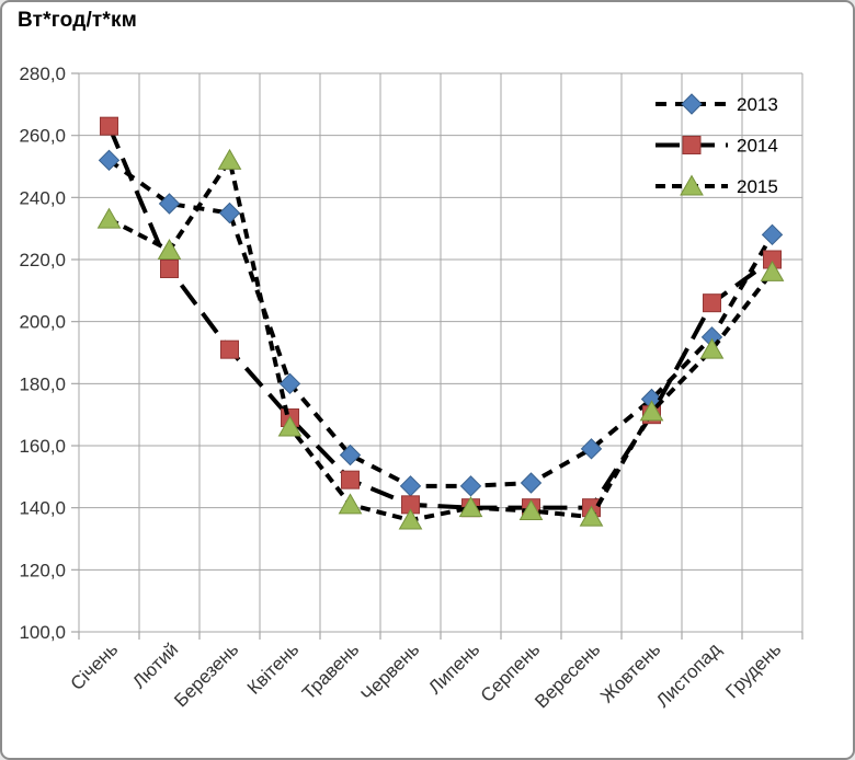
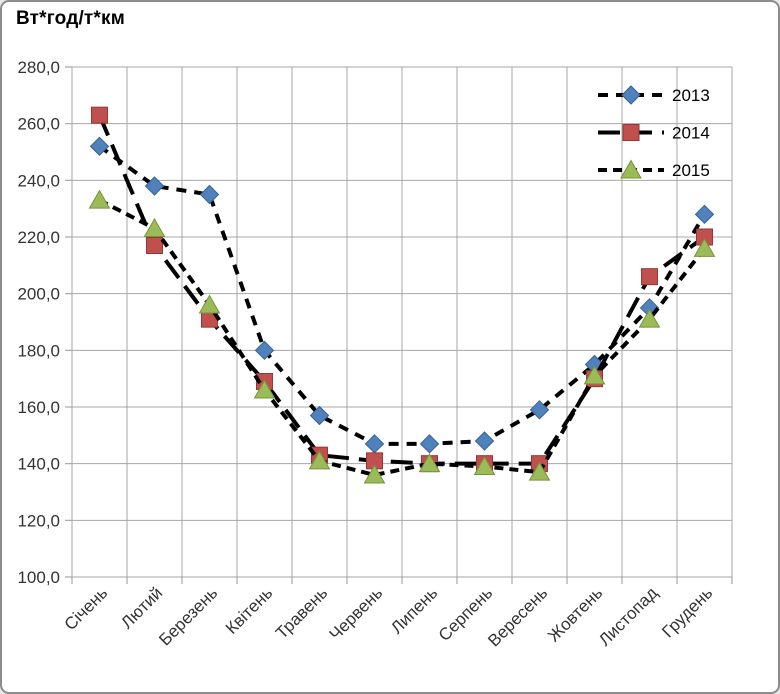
2015/Березень: 252 -> 196
2014/Травень: 149 -> 143
